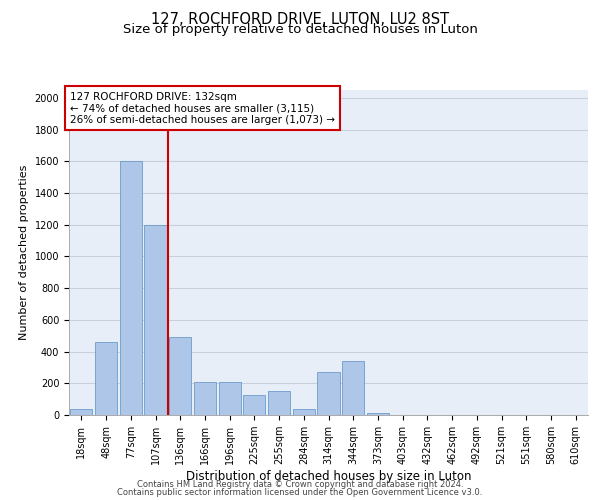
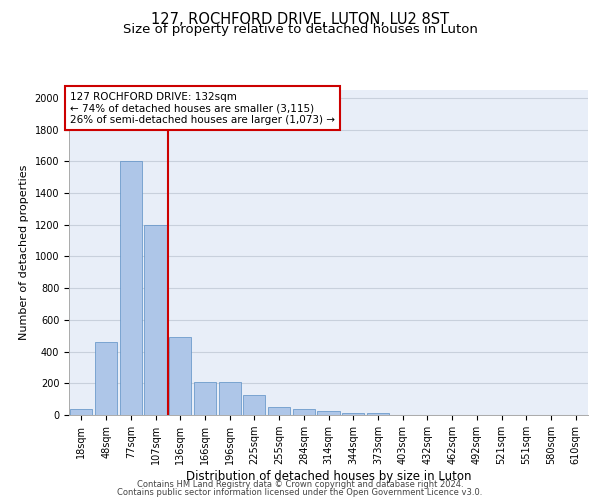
255sqm: 150 -> 50
314sqm: 270 -> 20
344sqm: 340 -> 20
